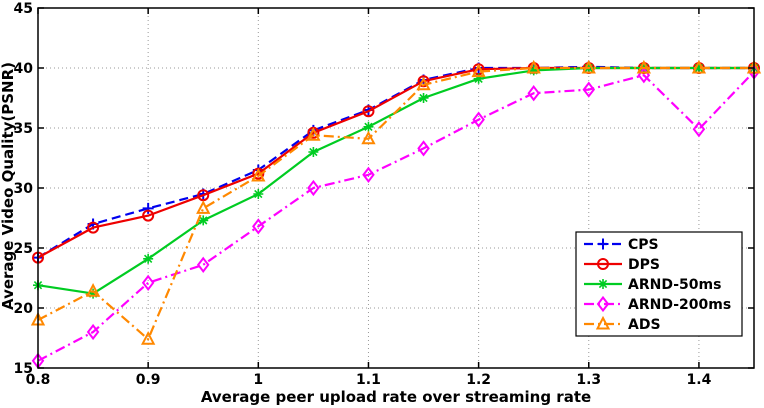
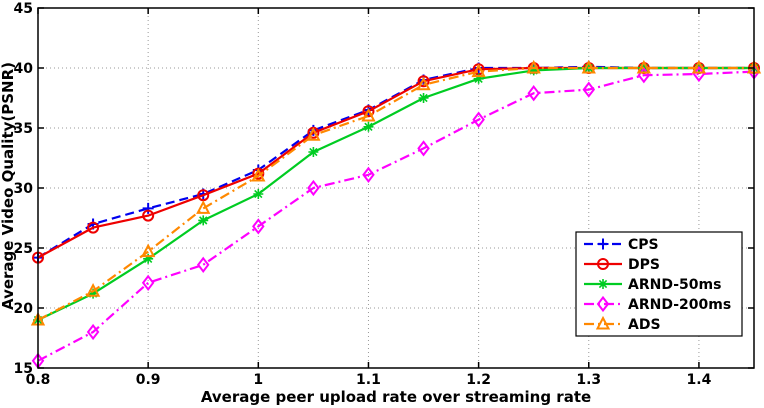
ARND-50ms/0.8: 21.9 -> 19.0
ADS/0.9: 17.4 -> 24.7
ADS/1.1: 34.1 -> 36.0
ARND-200ms/1.4: 34.9 -> 39.5
